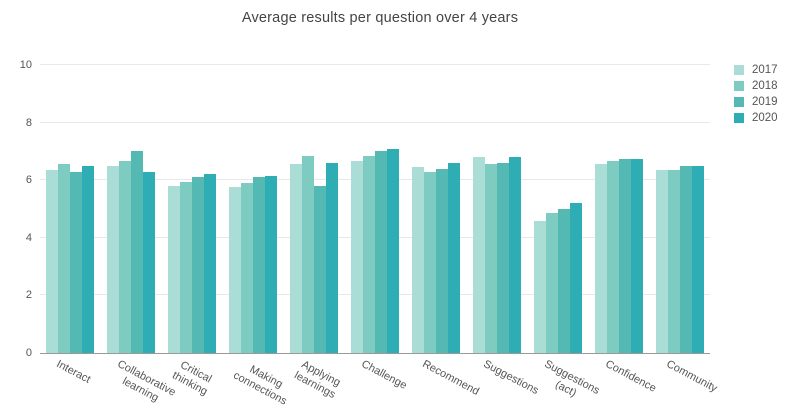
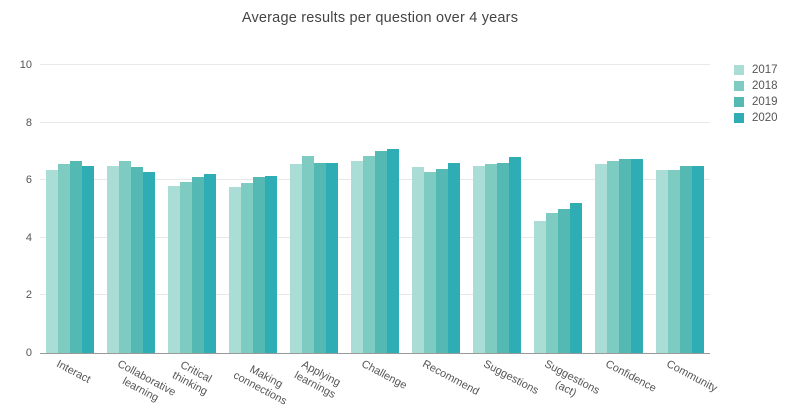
2019/Interact: 6.3 -> 6.7
2019/Collaborative learning: 7.0 -> 6.5
2019/Applying learnings: 5.8 -> 6.6
2017/Suggestions: 6.8 -> 6.5
